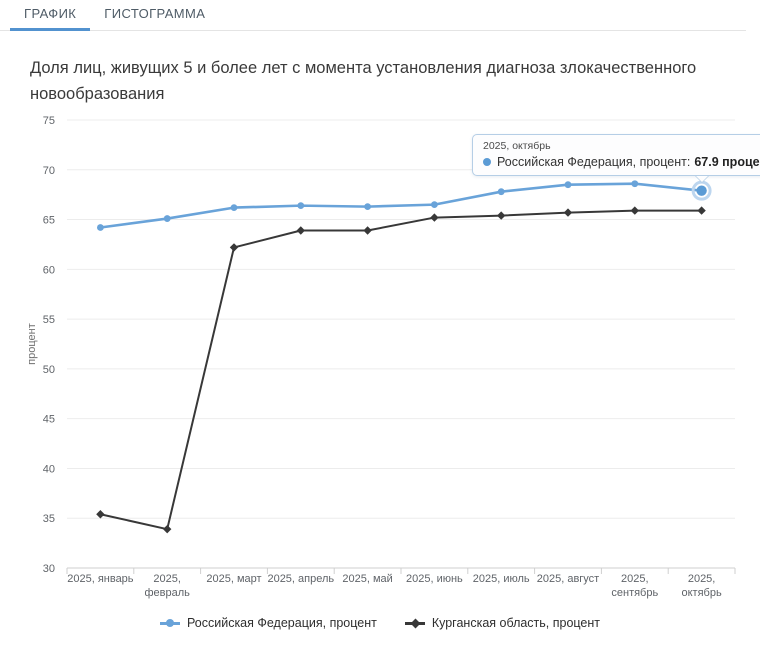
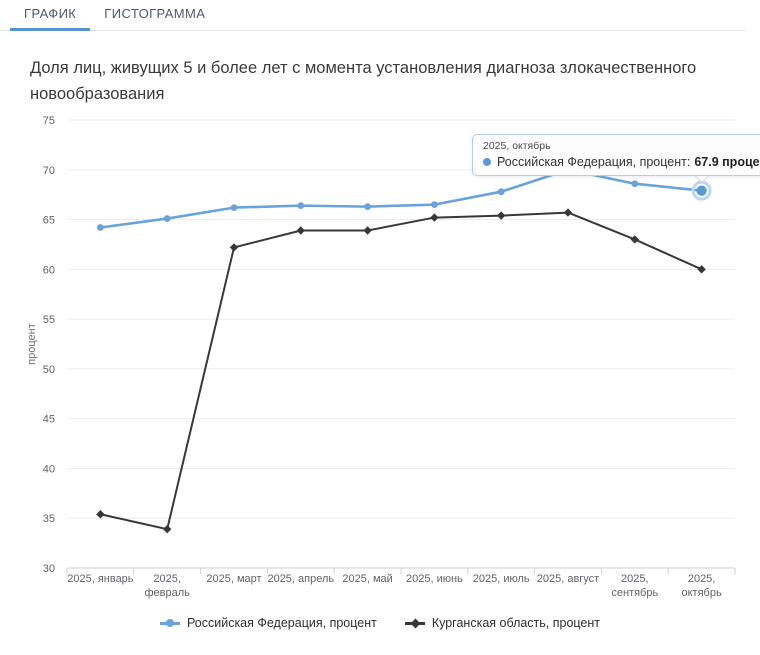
Российская Федерация, процент/2025, август: 68 -> 70
Курганская область, процент/2025, сентябрь: 66 -> 63
Курганская область, процент/2025, октябрь: 66 -> 60
